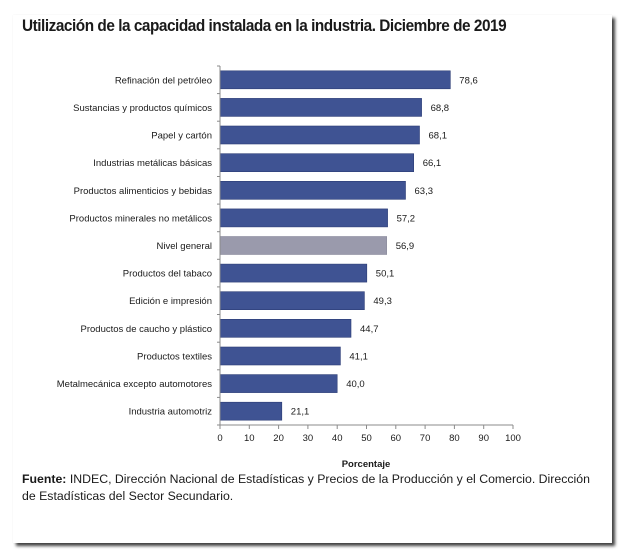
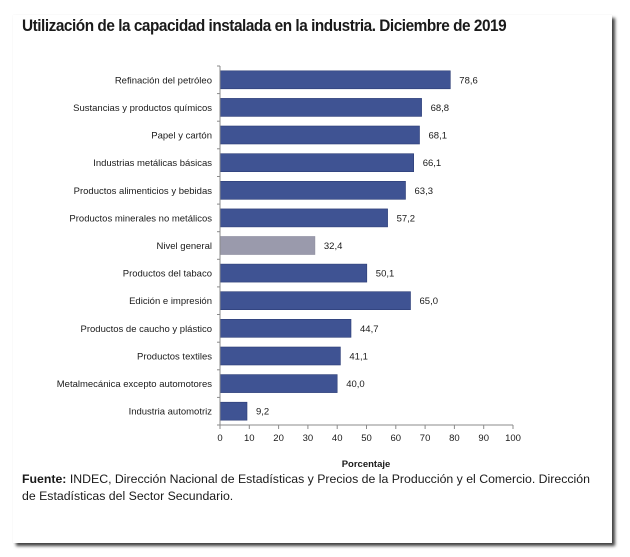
Nivel general: 56,9 -> 32,4
Edición e impresión: 49,3 -> 65,0
Industria automotriz: 21,1 -> 9,2
